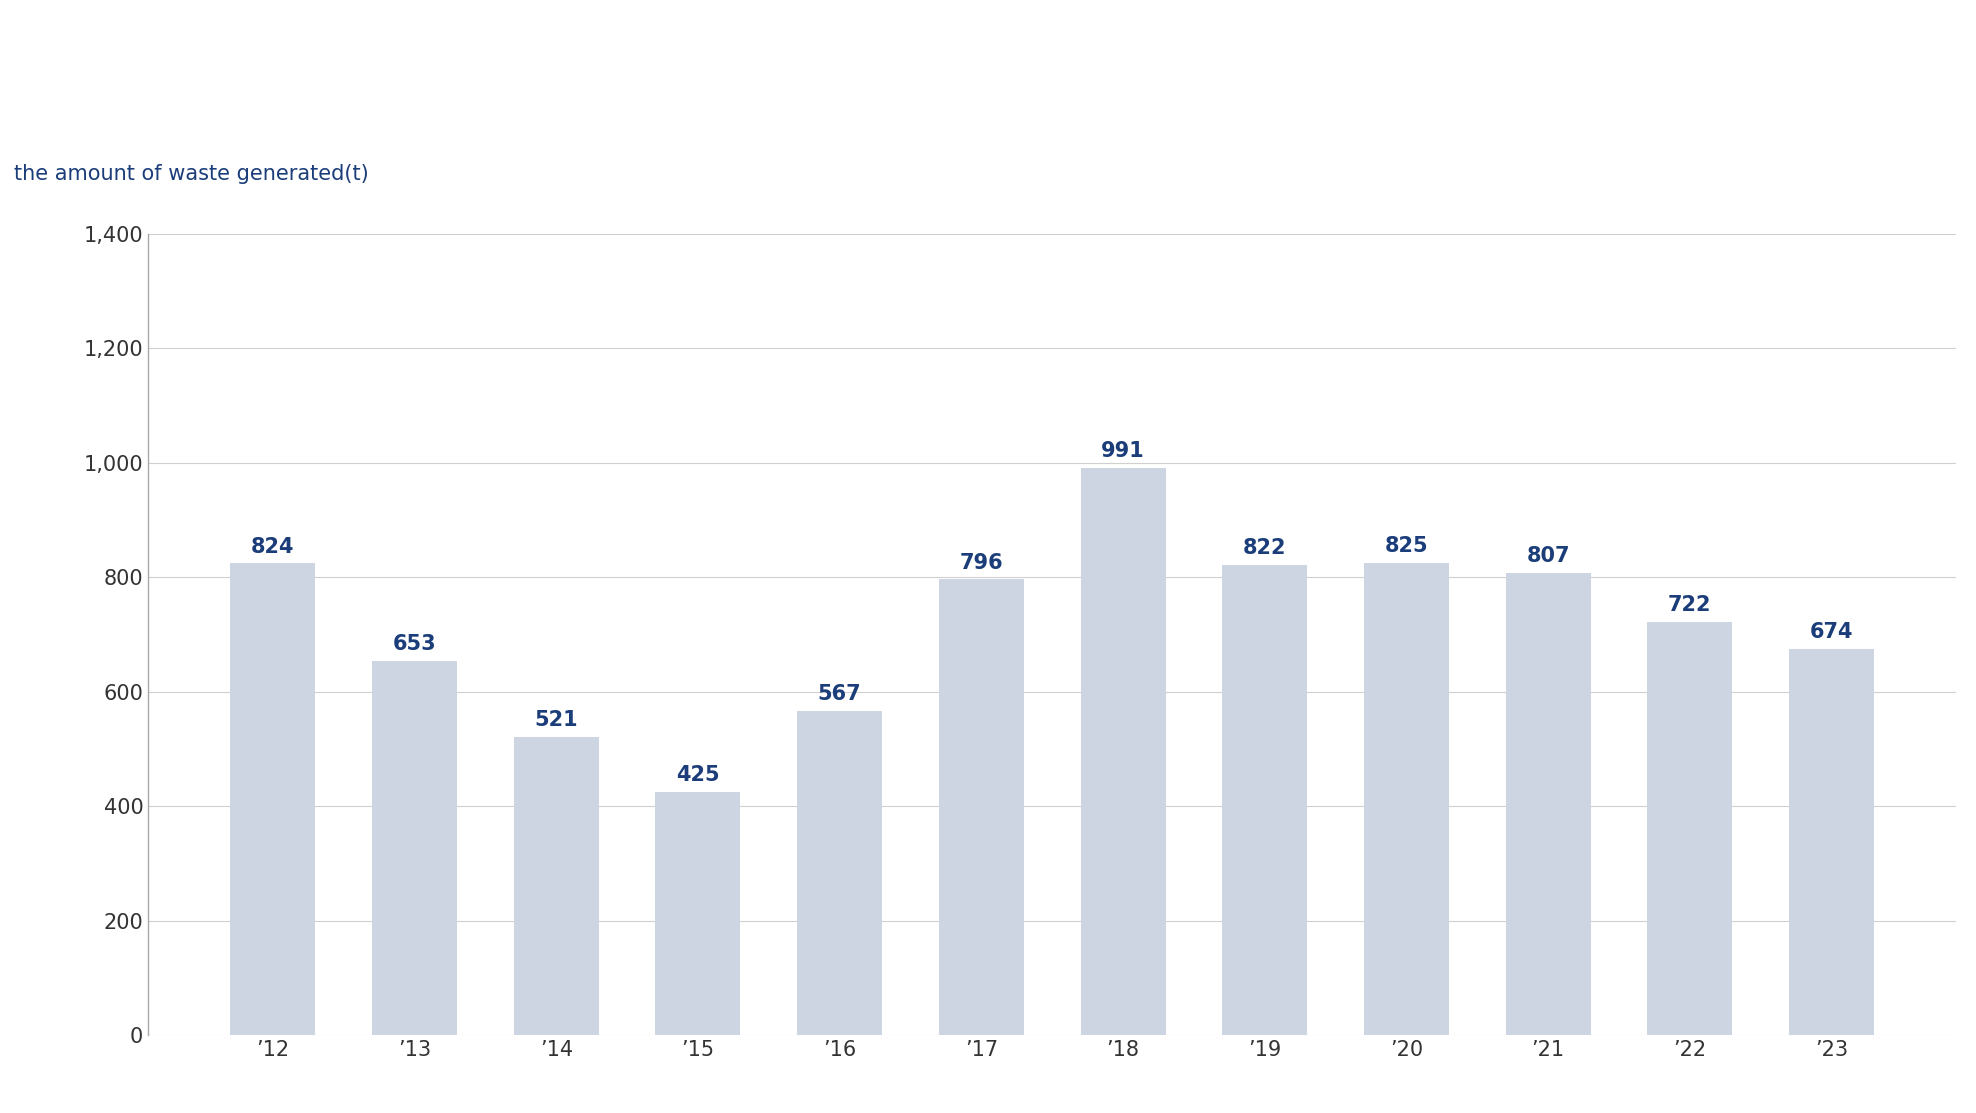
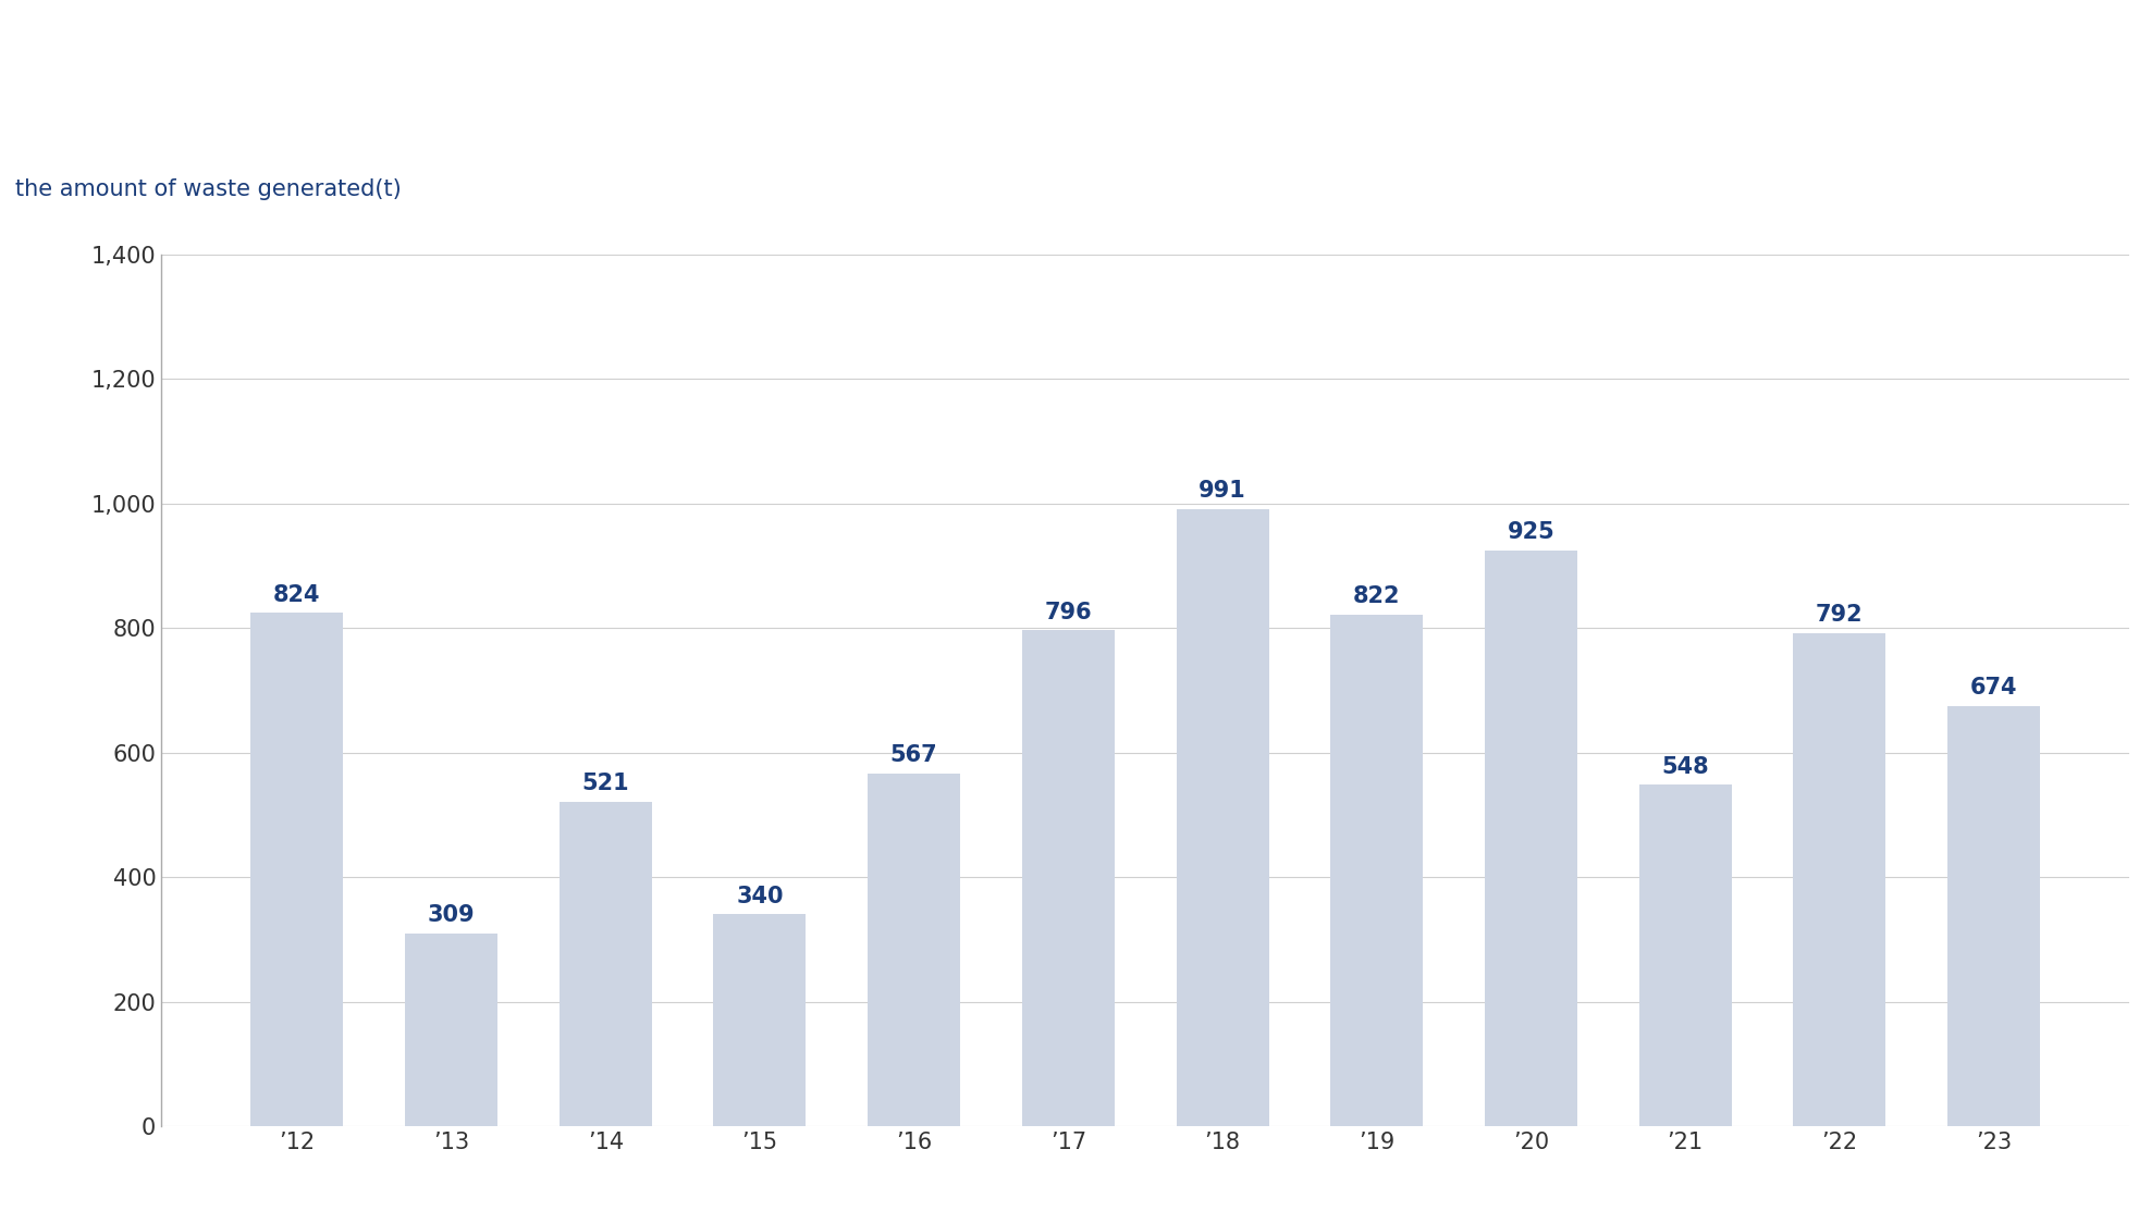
’13: 653 -> 309
’15: 425 -> 340
’20: 825 -> 925
’21: 807 -> 548
’22: 722 -> 792
